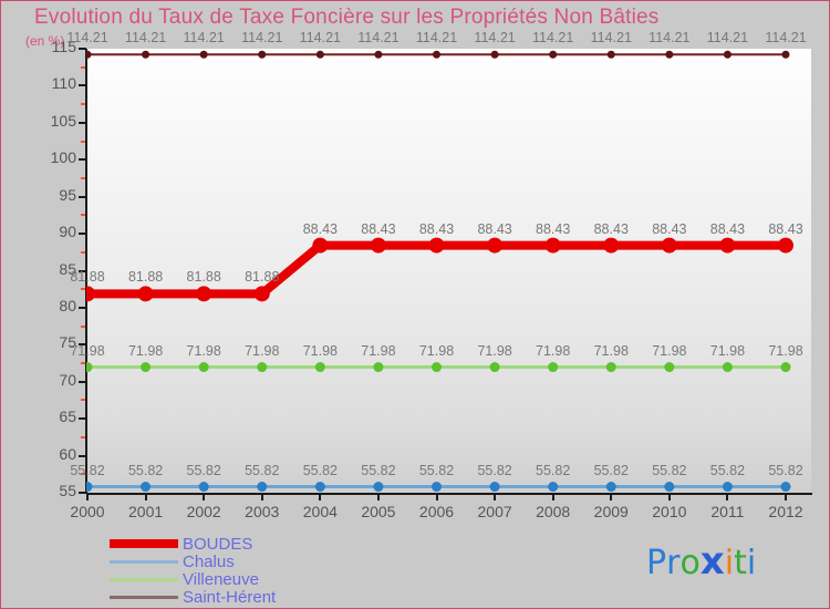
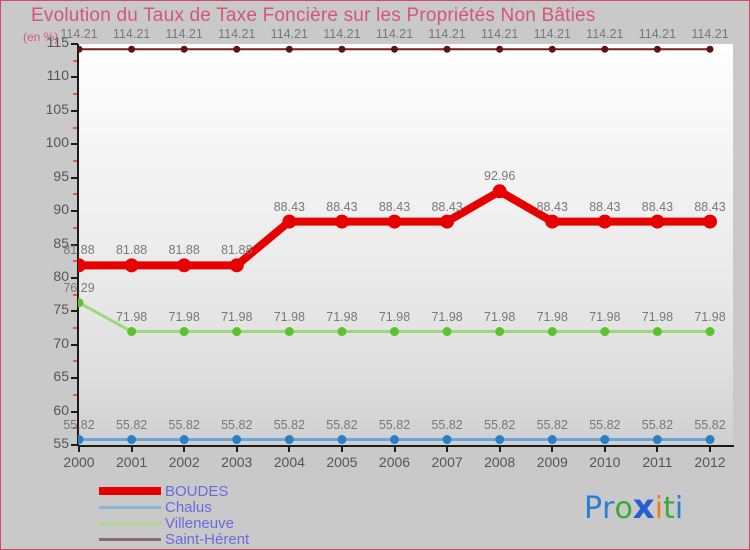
Villeneuve/2000: 71.98 -> 76.29
BOUDES/2008: 88.43 -> 92.96
